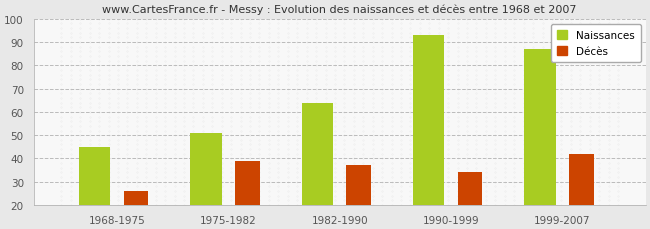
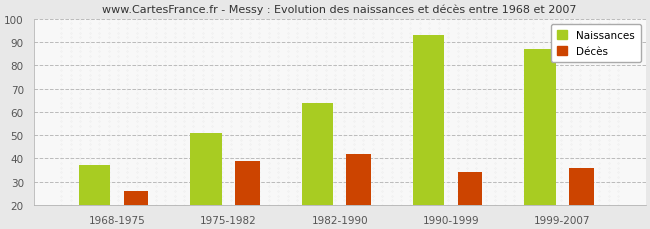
Naissances/1968-1975: 45 -> 37
Décès/1982-1990: 37 -> 42
Décès/1999-2007: 42 -> 36
